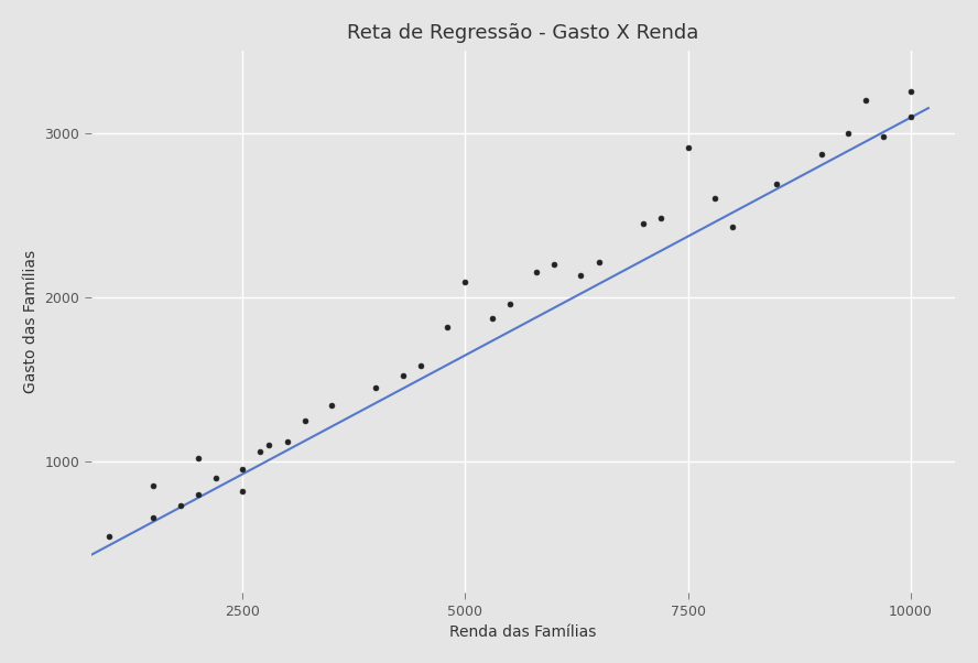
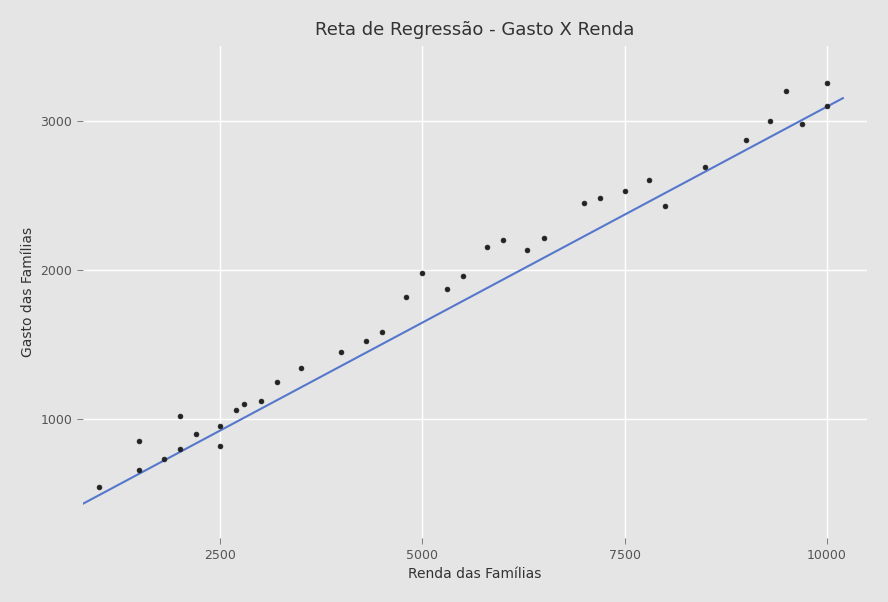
5000: 2090 -> 1980
7500: 2910 -> 2530
